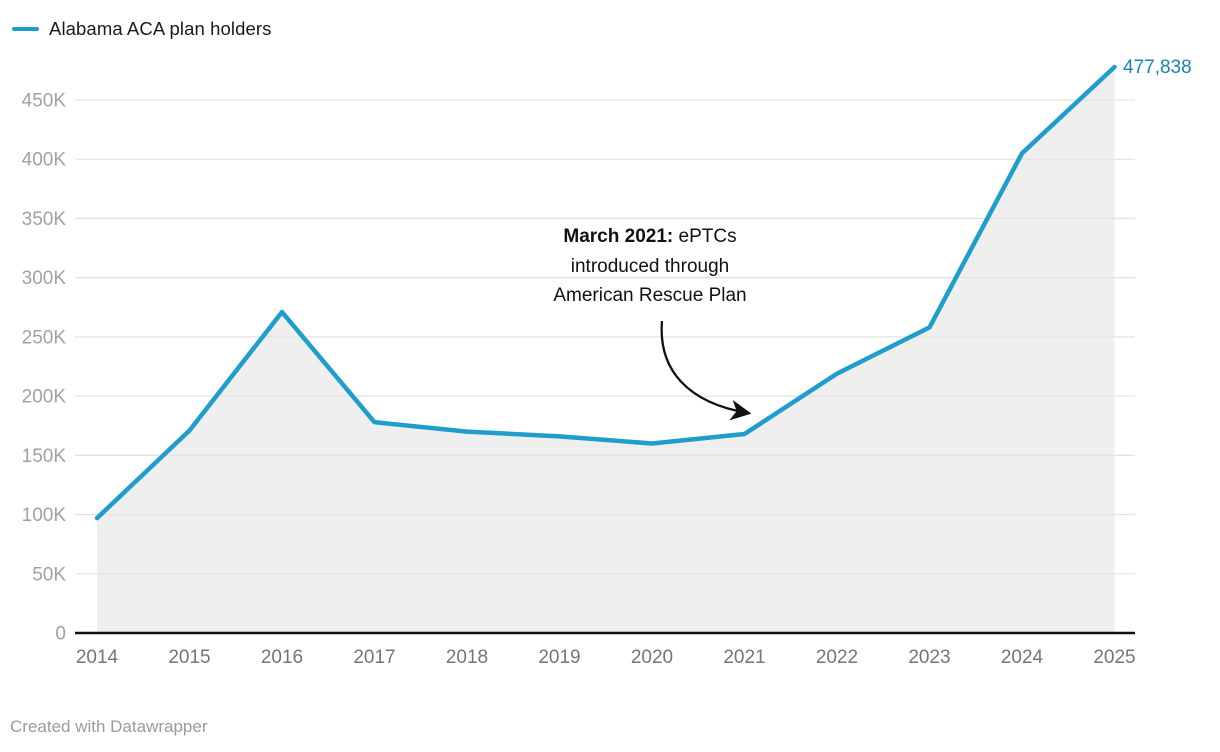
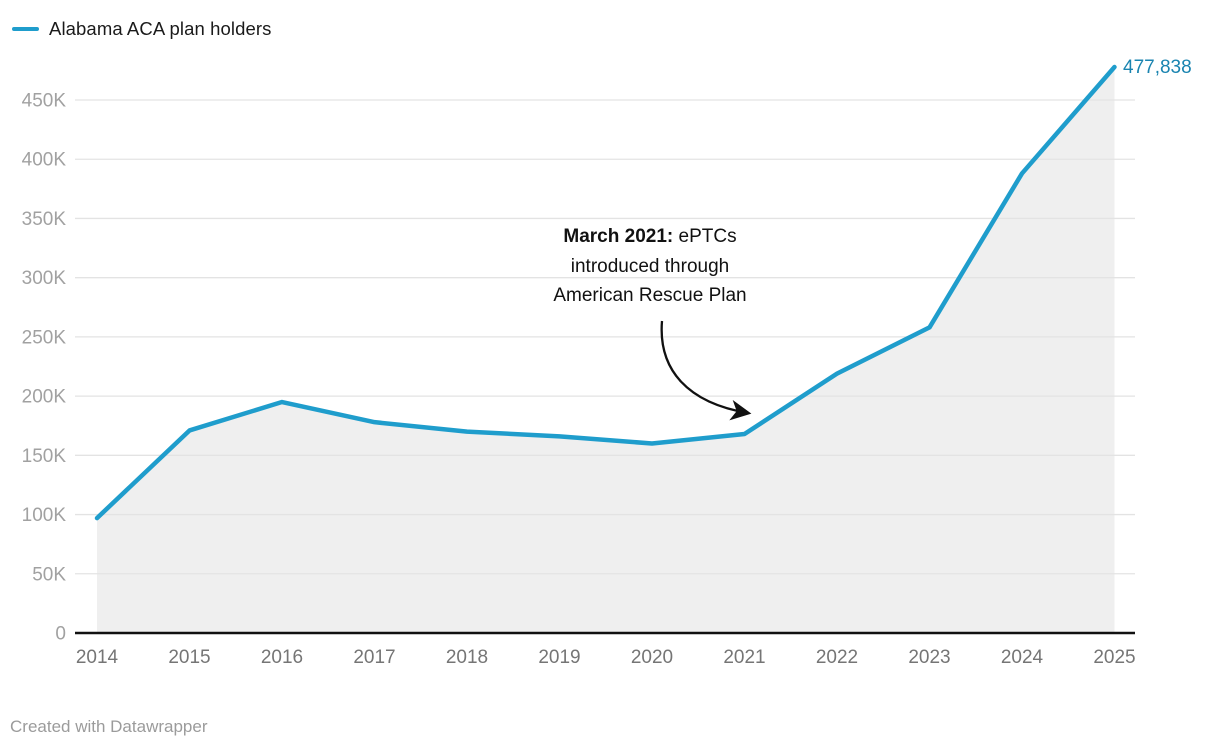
2016: 271K -> 195K
2024: 405K -> 388K
